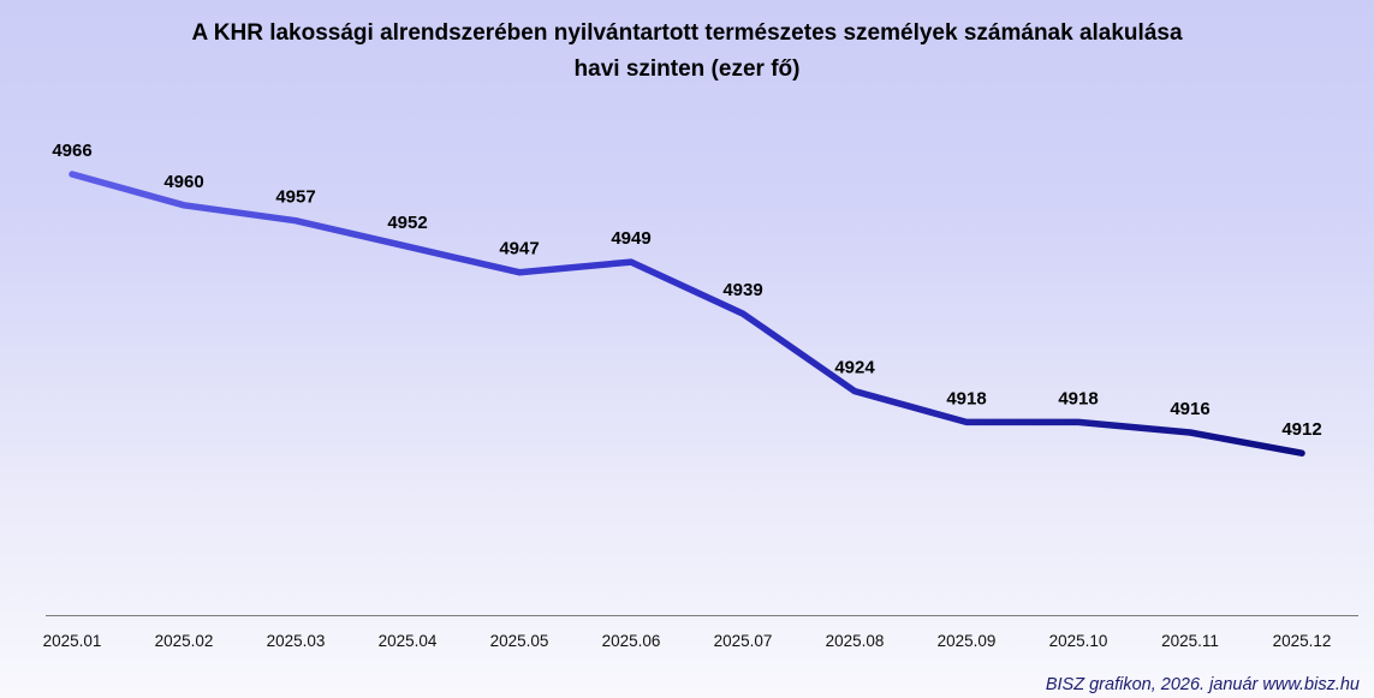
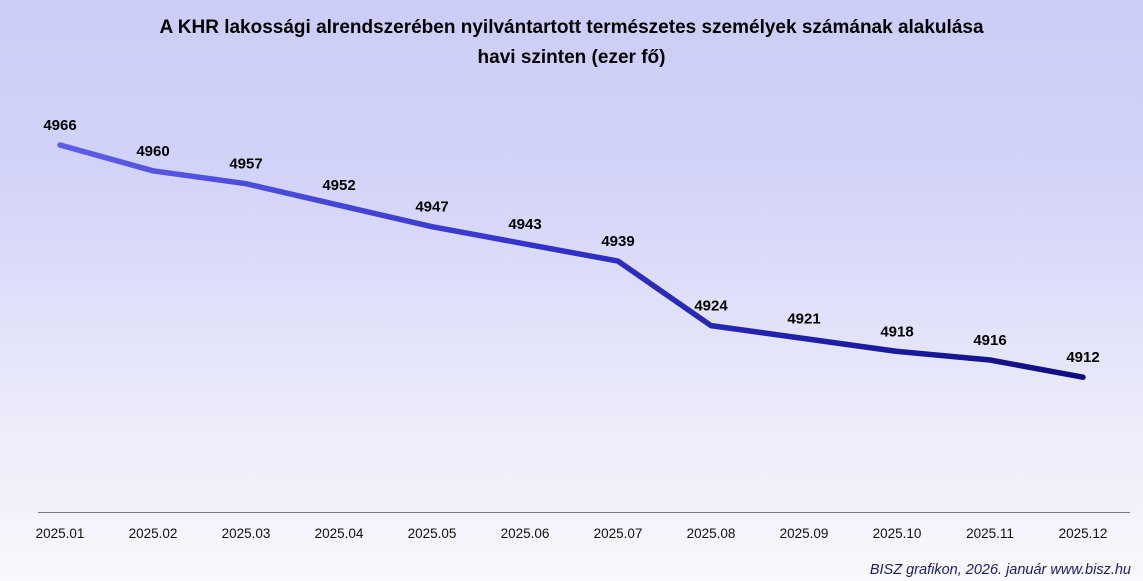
2025.06: 4949 -> 4943
2025.09: 4918 -> 4921
